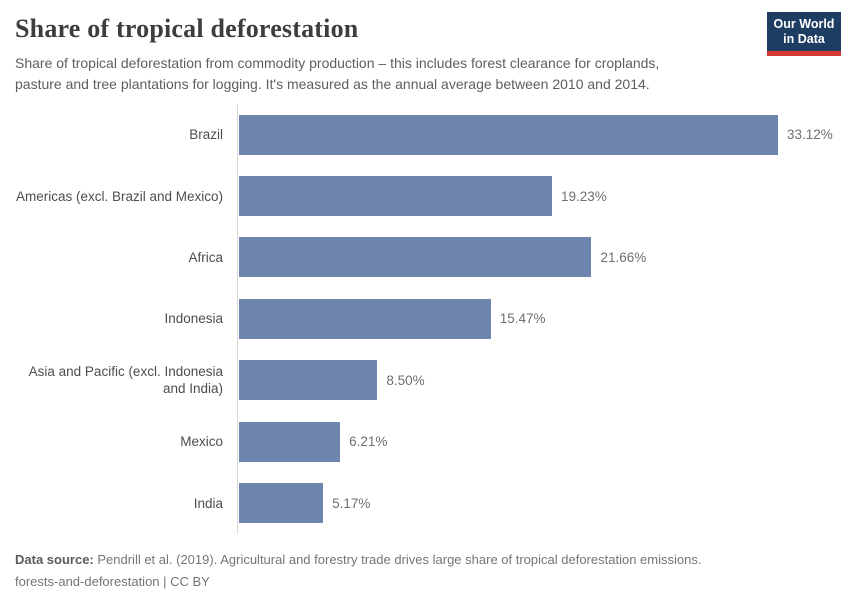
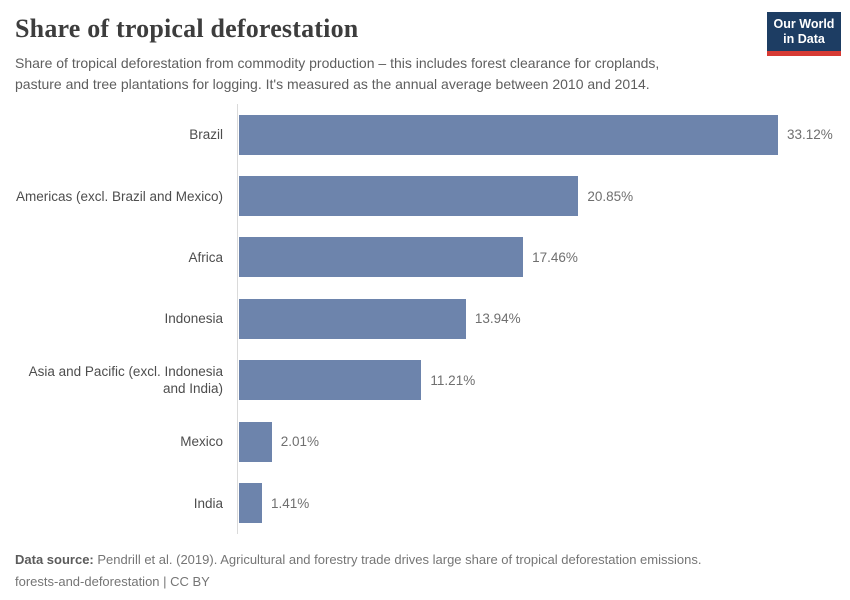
Americas (excl. Brazil and Mexico): 19.23% -> 20.85%
Africa: 21.66% -> 17.46%
Indonesia: 15.47% -> 13.94%
Asia and Pacific (excl. Indonesia and India): 8.50% -> 11.21%
Mexico: 6.21% -> 2.01%
India: 5.17% -> 1.41%
